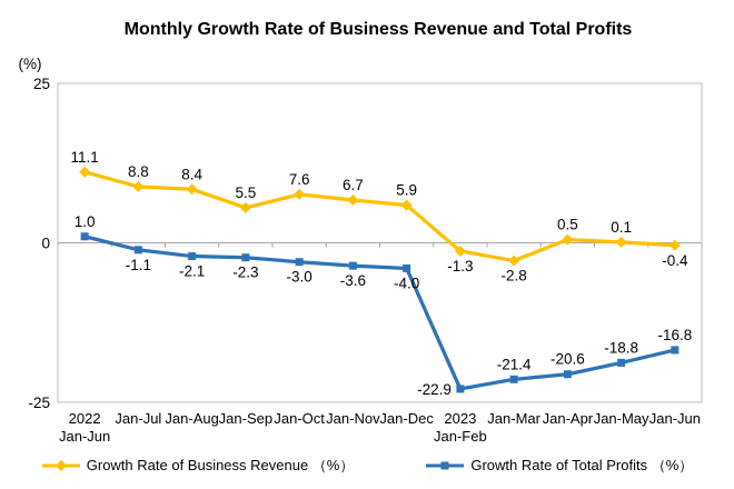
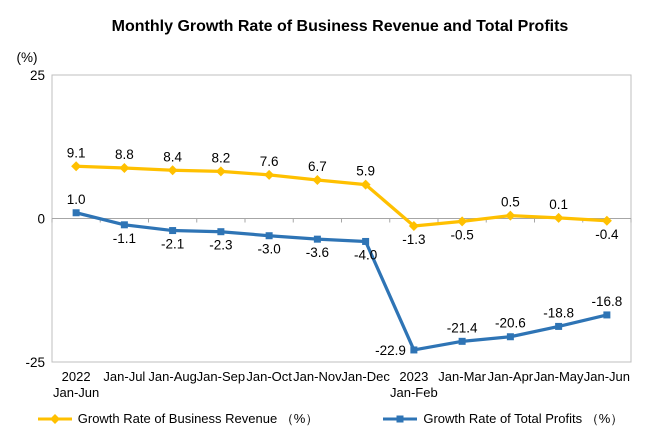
Growth Rate of Business Revenue （%）/2022 Jan-Jun: 11.1 -> 9.1
Growth Rate of Business Revenue （%）/Jan-Sep: 5.5 -> 8.2
Growth Rate of Business Revenue （%）/Jan-Mar: -2.8 -> -0.5
